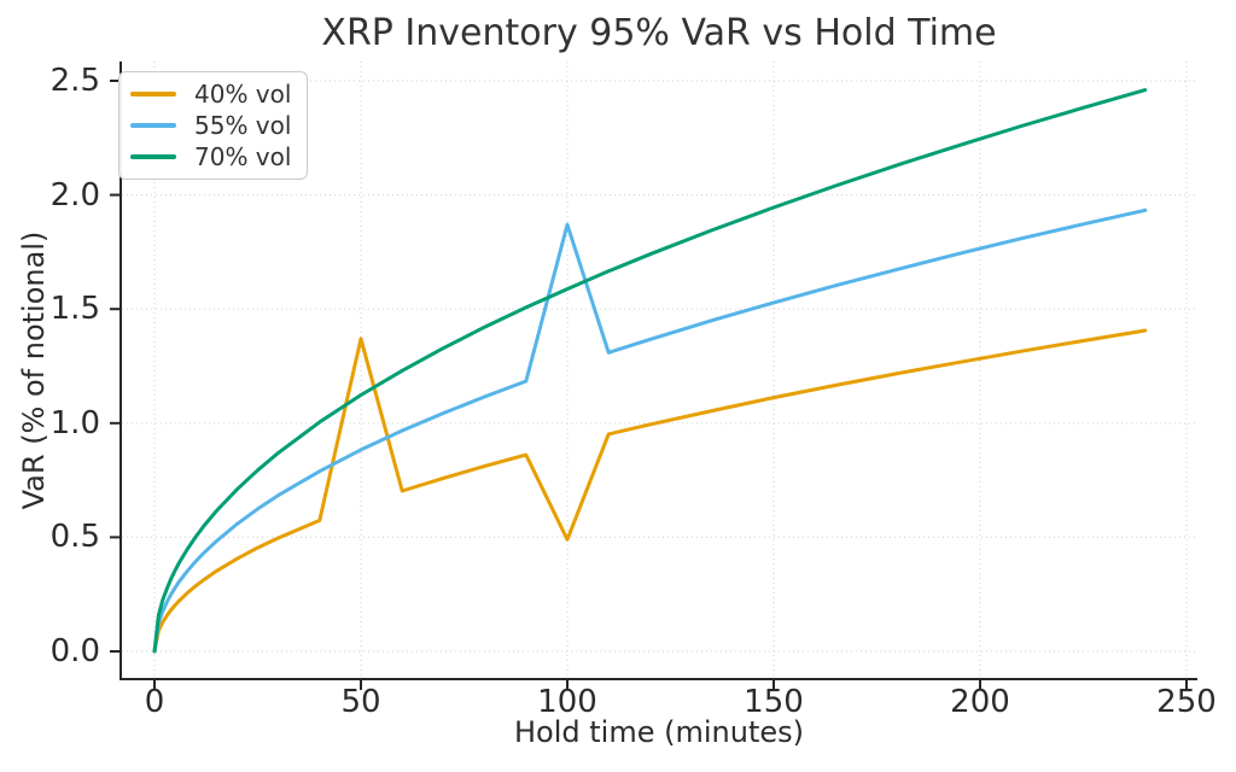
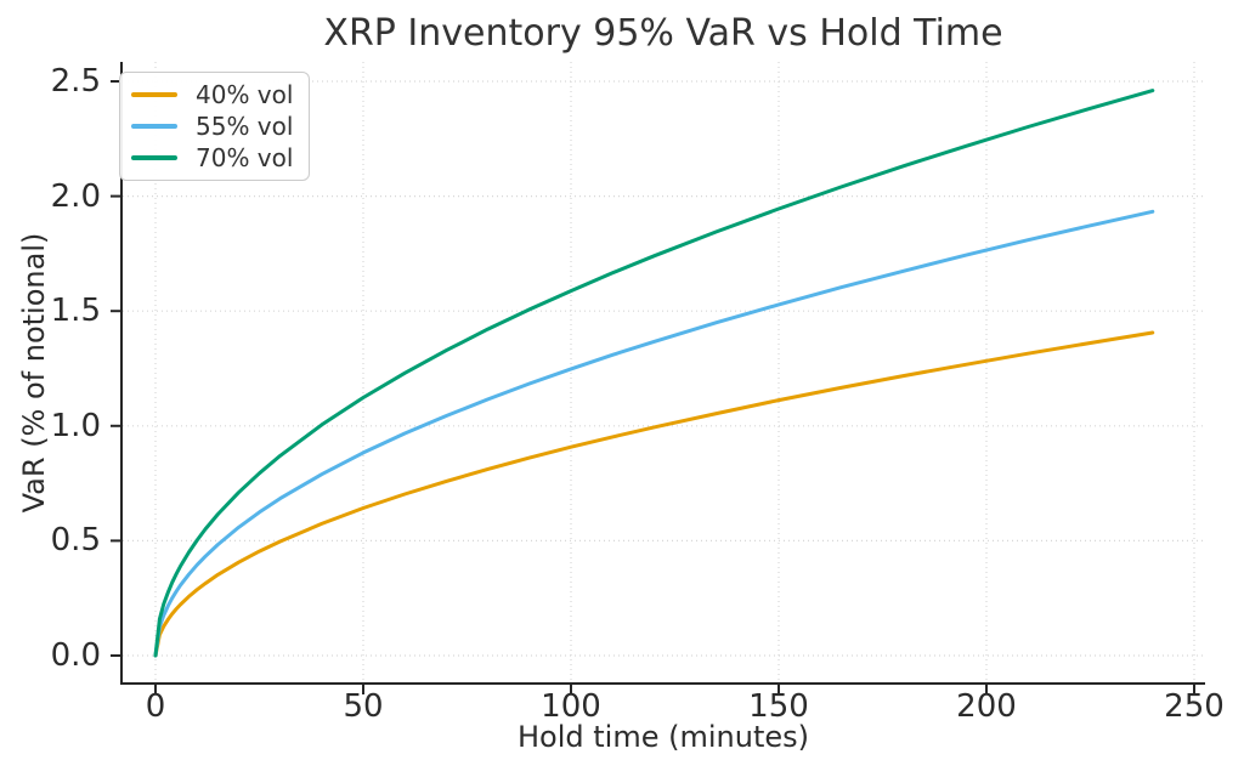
40% vol/50: 1.37 -> 0.64
40% vol/100: 0.49 -> 0.91
55% vol/100: 1.87 -> 1.25
